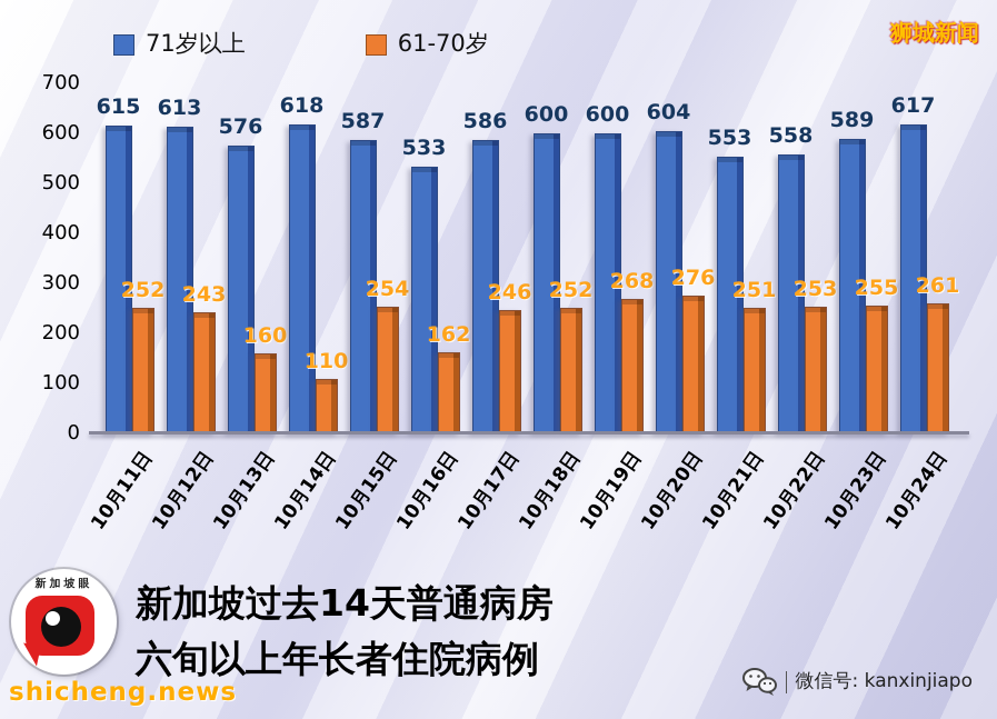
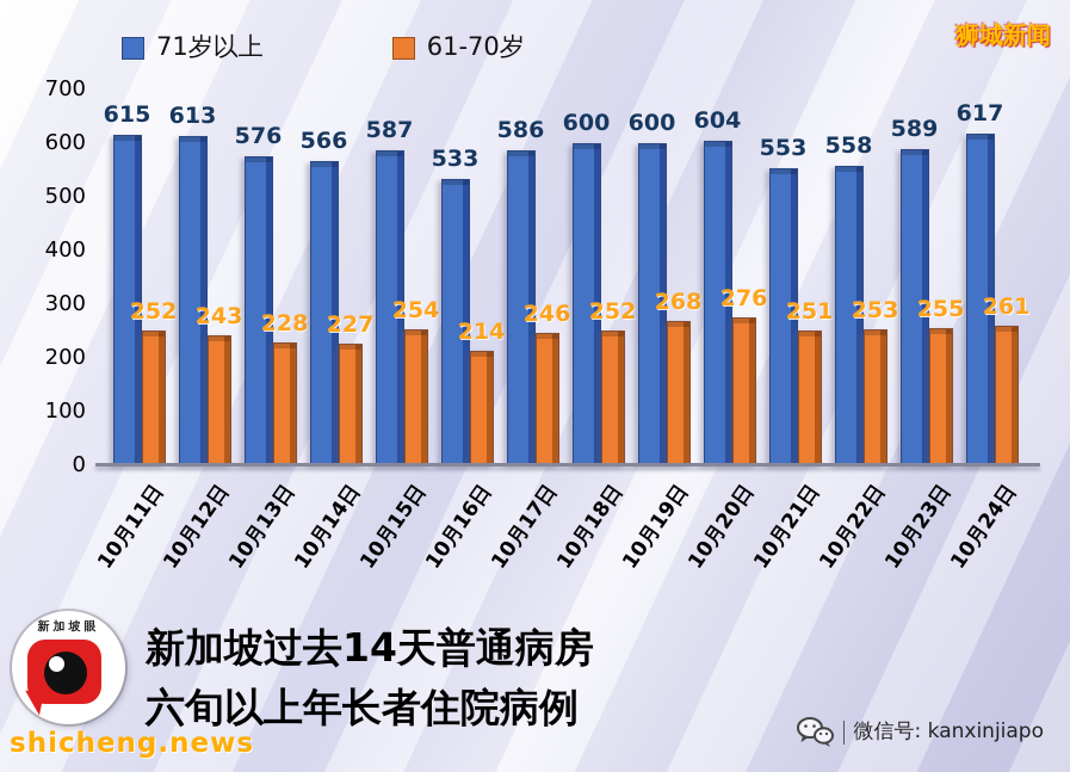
61-70岁/10月13日: 160 -> 228
71岁以上/10月14日: 618 -> 566
61-70岁/10月14日: 110 -> 227
61-70岁/10月16日: 162 -> 214
